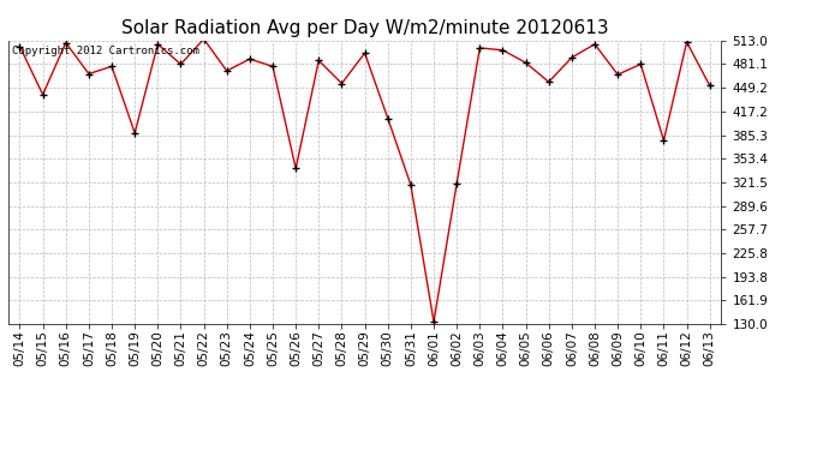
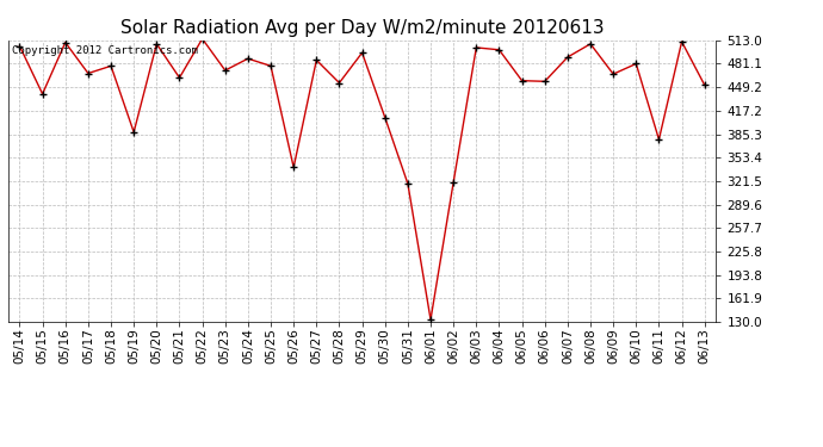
05/21: 481 -> 462
06/05: 483 -> 458
